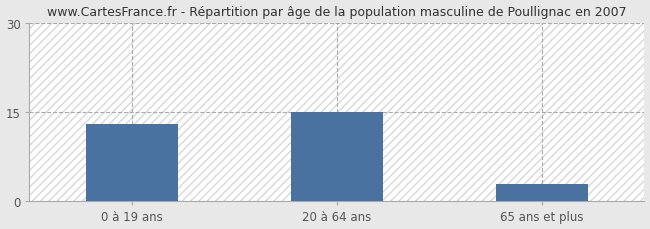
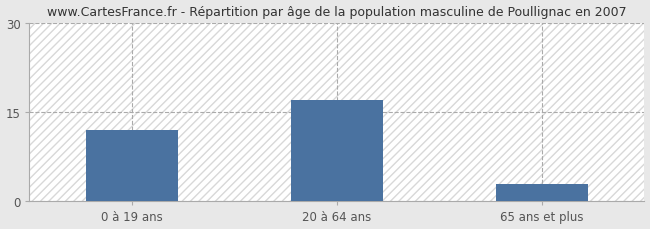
0 à 19 ans: 13 -> 12
20 à 64 ans: 15 -> 17
